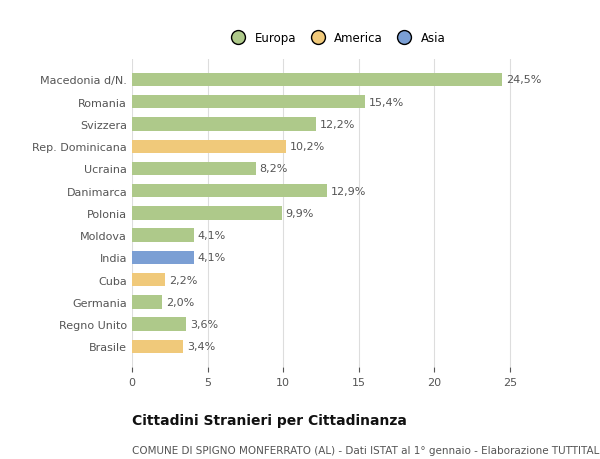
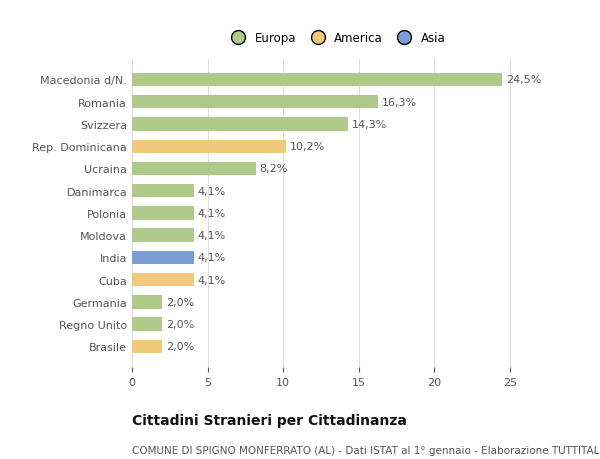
Romania: 15,4% -> 16,3%
Svizzera: 12,2% -> 14,3%
Danimarca: 12,9% -> 4,1%
Polonia: 9,9% -> 4,1%
Cuba: 2,2% -> 4,1%
Regno Unito: 3,6% -> 2,0%
Brasile: 3,4% -> 2,0%
